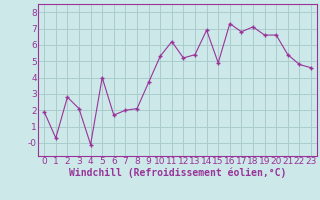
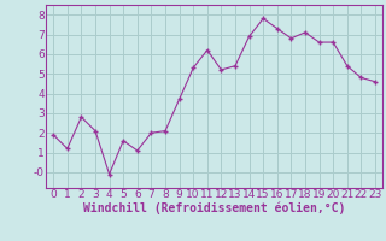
1: 0.3 -> 1.2
5: 4.0 -> 1.6
6: 1.7 -> 1.1
15: 4.9 -> 7.8
